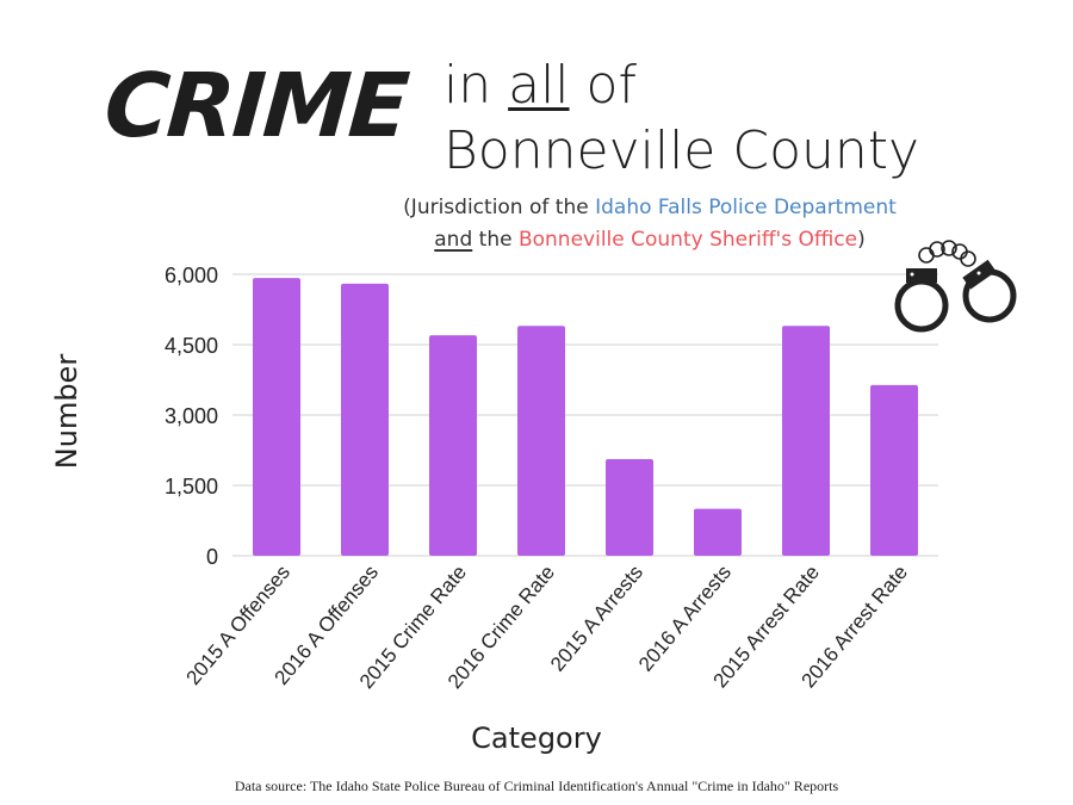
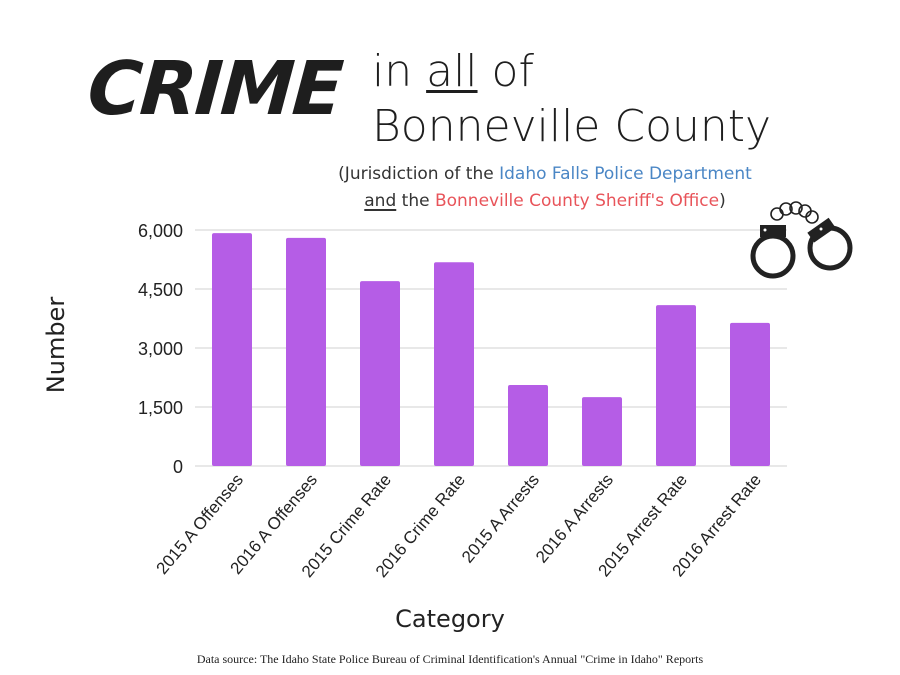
2016 Crime Rate: 4900 -> 5200
2016 A Arrests: 1000 -> 1800
2015 Arrest Rate: 4900 -> 4100
